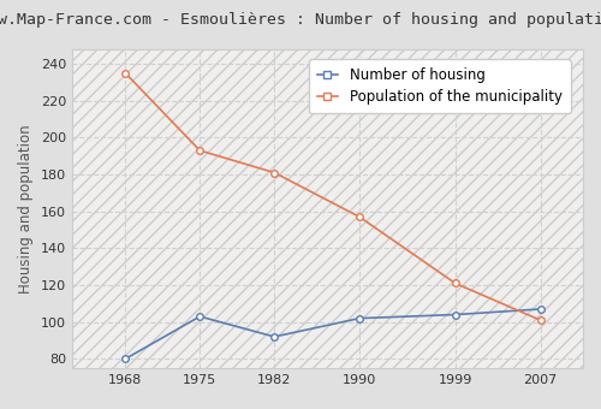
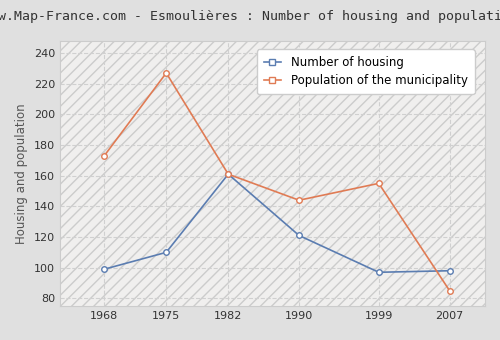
Number of housing/1968: 80 -> 99
Population of the municipality/1968: 235 -> 173
Number of housing/1975: 103 -> 110
Population of the municipality/1975: 193 -> 227
Number of housing/1982: 92 -> 161
Population of the municipality/1982: 181 -> 161
Number of housing/1990: 102 -> 121
Population of the municipality/1990: 157 -> 144
Number of housing/1999: 104 -> 97
Population of the municipality/1999: 121 -> 155
Number of housing/2007: 107 -> 98
Population of the municipality/2007: 101 -> 85
